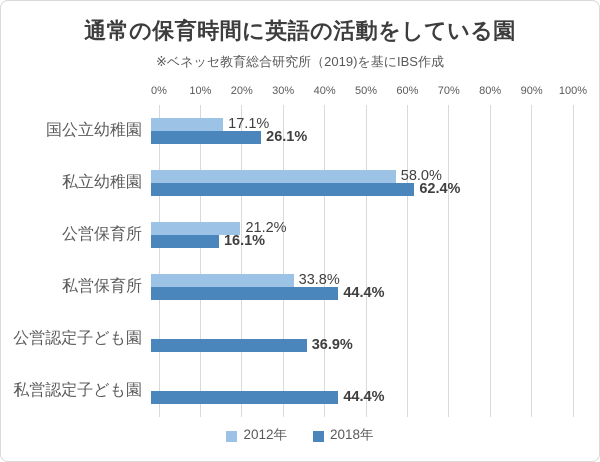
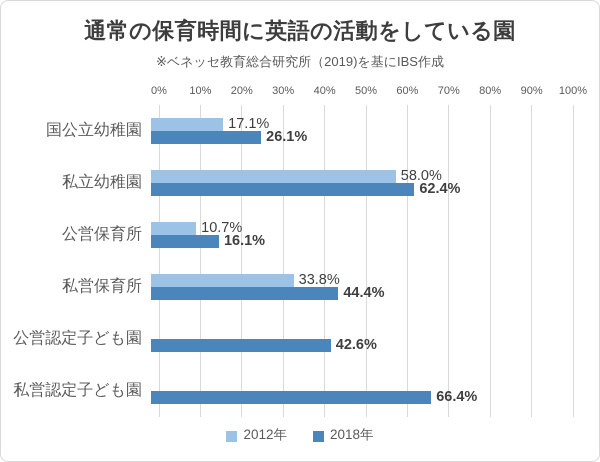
2012年/公営保育所: 21.2% -> 10.7%
2018年/公営認定子ども園: 36.9% -> 42.6%
2018年/私営認定子ども園: 44.4% -> 66.4%
